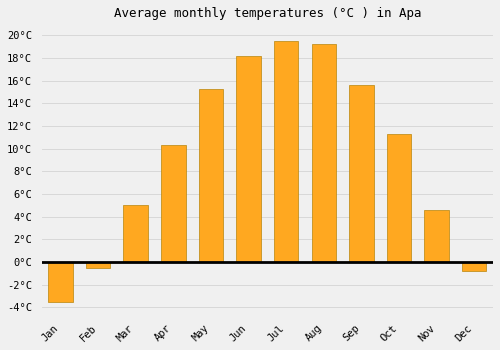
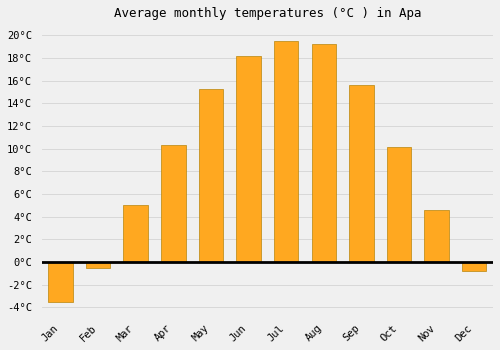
Oct: 11.3°C -> 10.1°C
